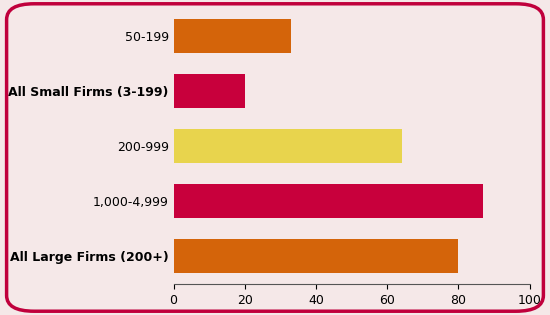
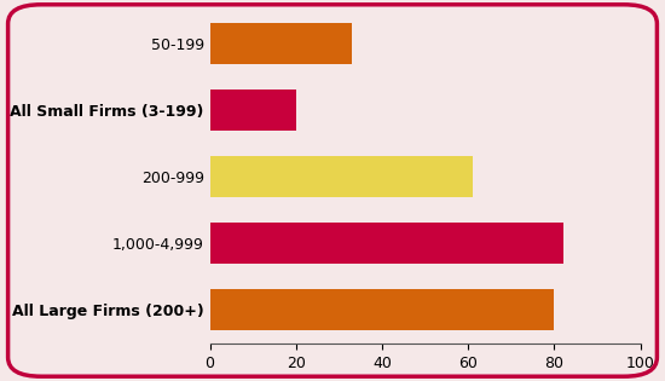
200-999: 64 -> 61
1,000-4,999: 87 -> 82
